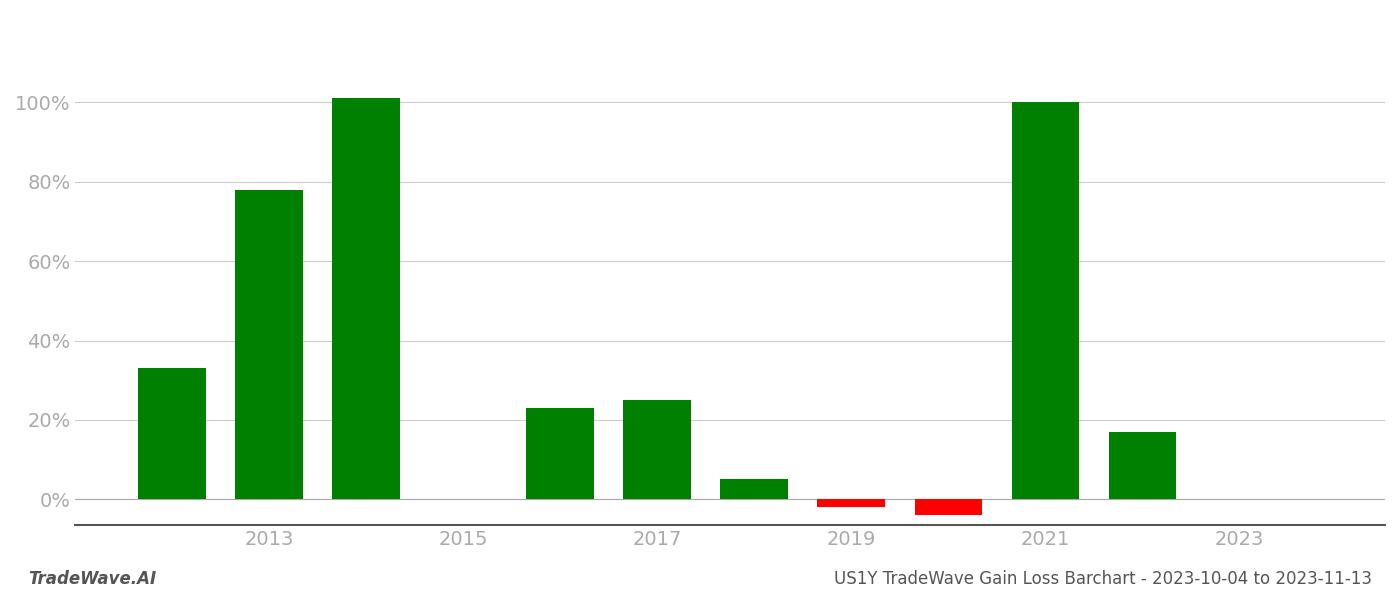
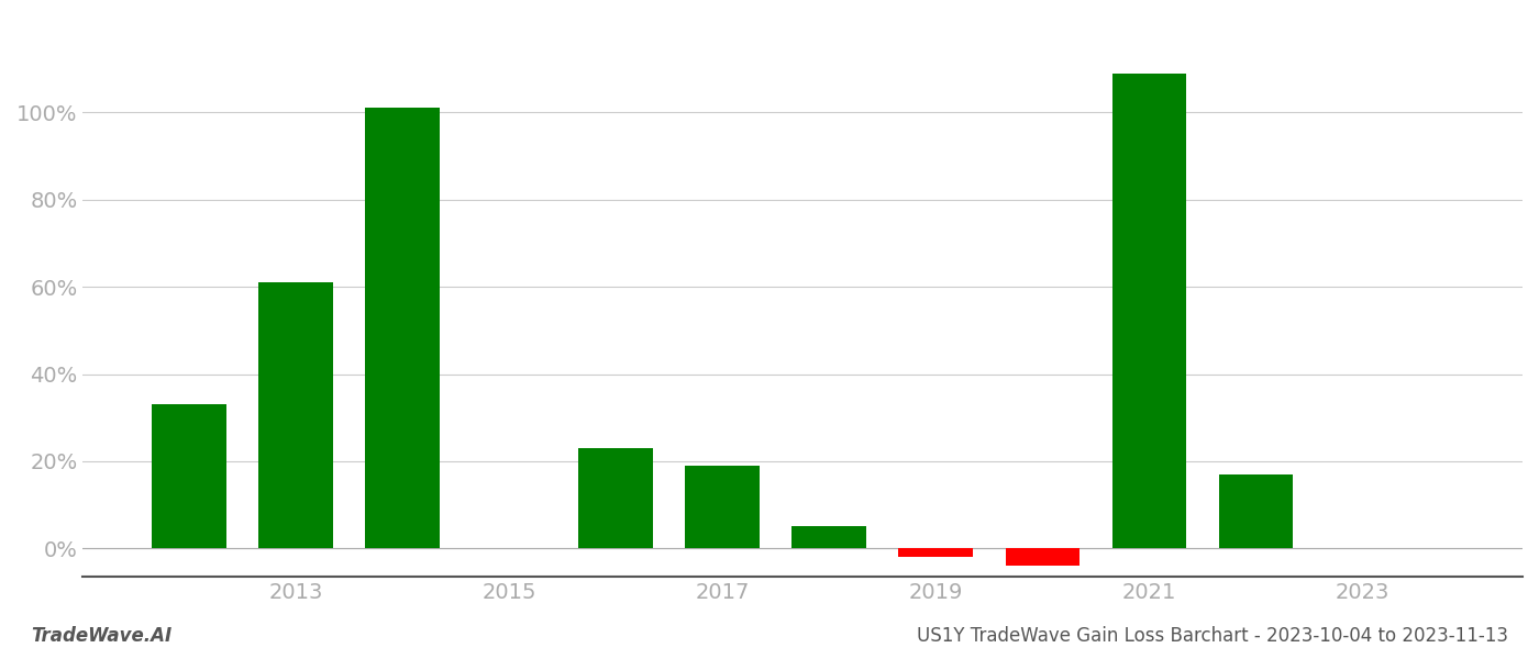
2013: 78% -> 61%
2017: 25% -> 19%
2021: 100% -> 109%
